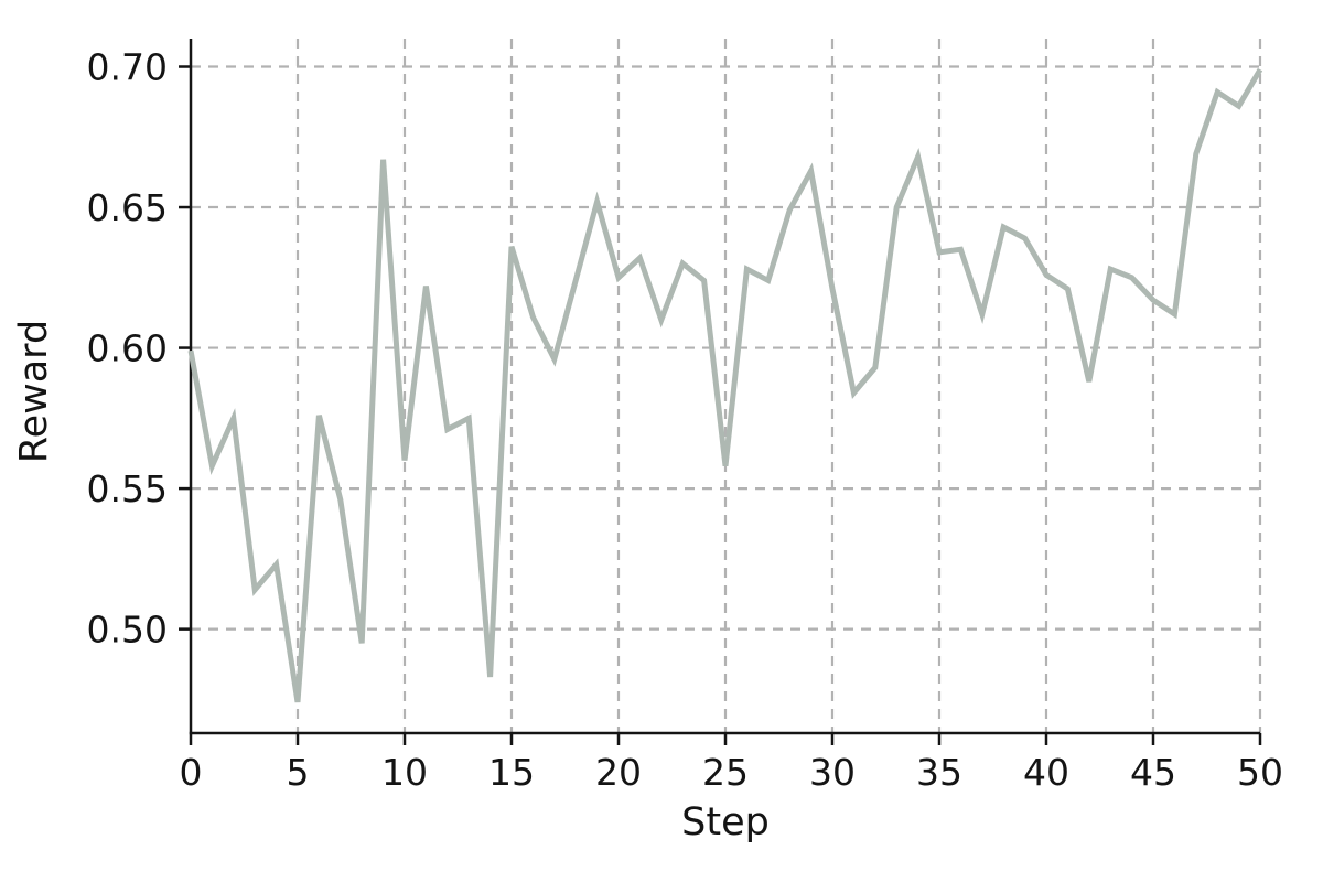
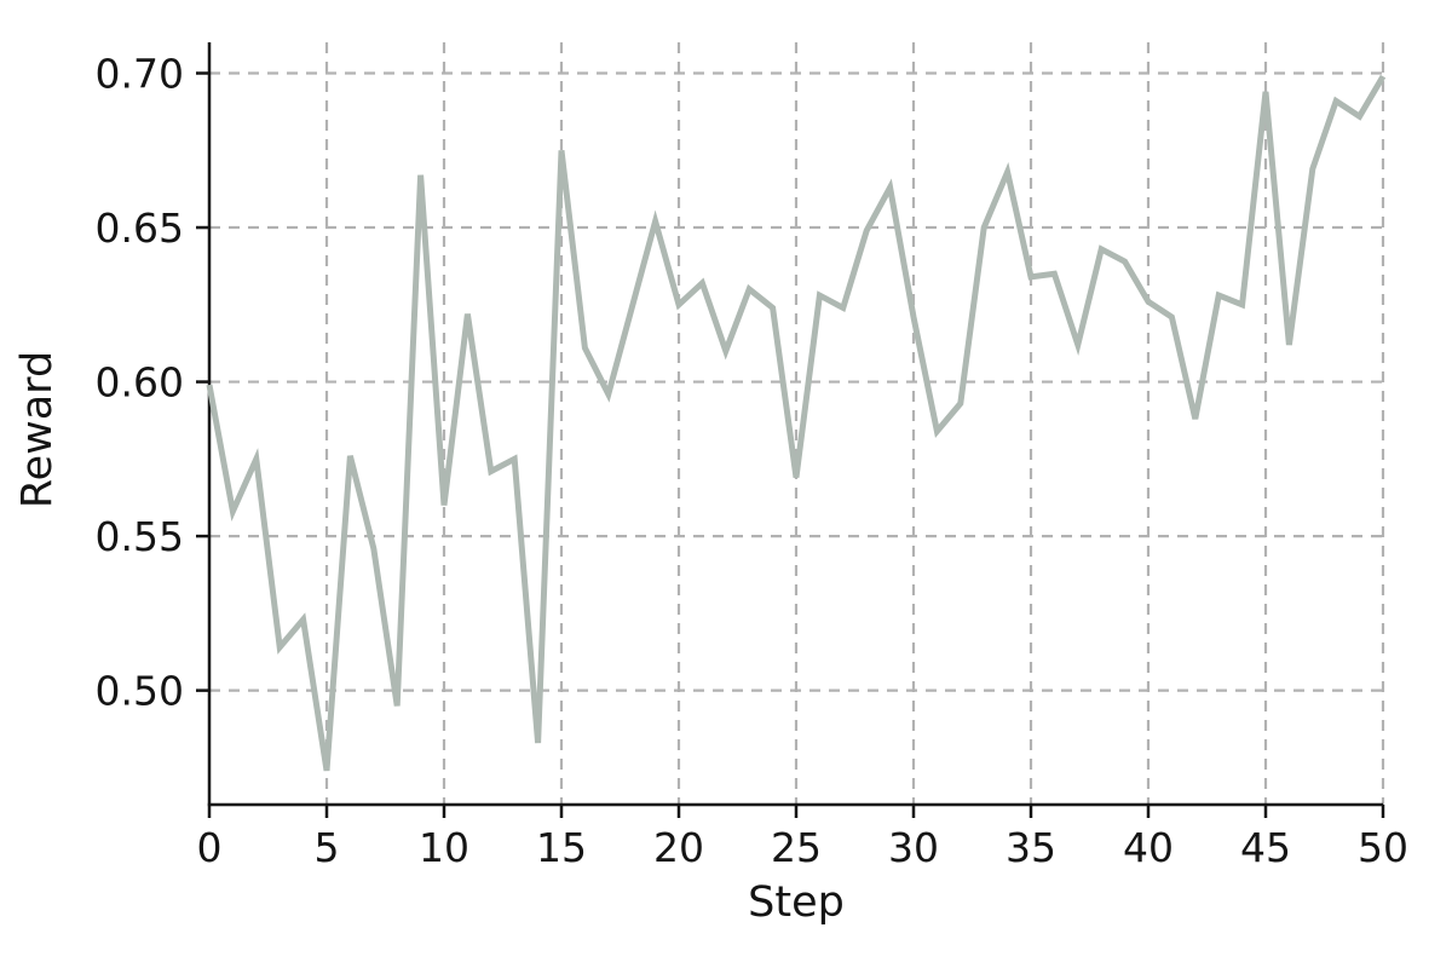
15: 0.636 -> 0.675
25: 0.558 -> 0.569
45: 0.617 -> 0.694
